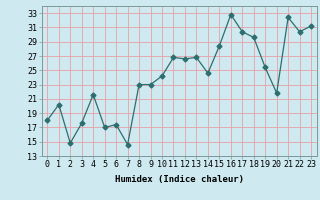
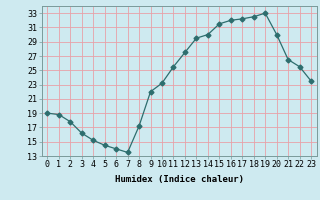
0: 18.0 -> 19.0
1: 20.2 -> 18.8
2: 14.8 -> 17.8
3: 17.6 -> 16.2
4: 21.6 -> 15.2
5: 17.0 -> 14.5
6: 17.4 -> 14.0
7: 14.6 -> 13.5
8: 23.0 -> 17.2
9: 23.0 -> 22.0
10: 24.2 -> 23.2
11: 26.8 -> 25.5
12: 26.6 -> 27.5
13: 26.8 -> 29.5
14: 24.6 -> 30.0
15: 28.4 -> 31.5
16: 32.8 -> 32.0
17: 30.4 -> 32.2
18: 29.6 -> 32.5
19: 25.4 -> 33.0
20: 21.8 -> 30.0
21: 32.4 -> 26.5
22: 30.4 -> 25.5
23: 31.2 -> 23.5
